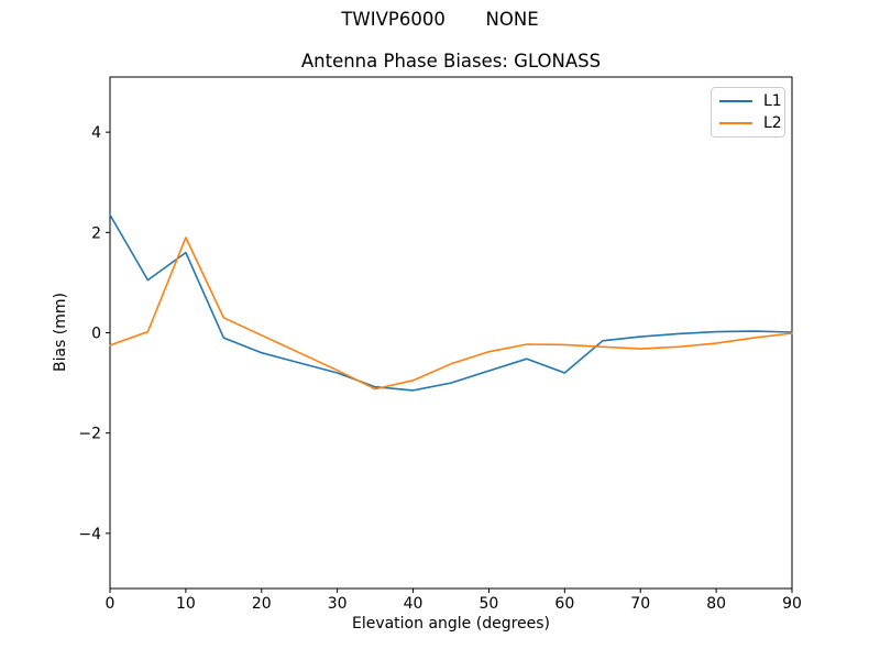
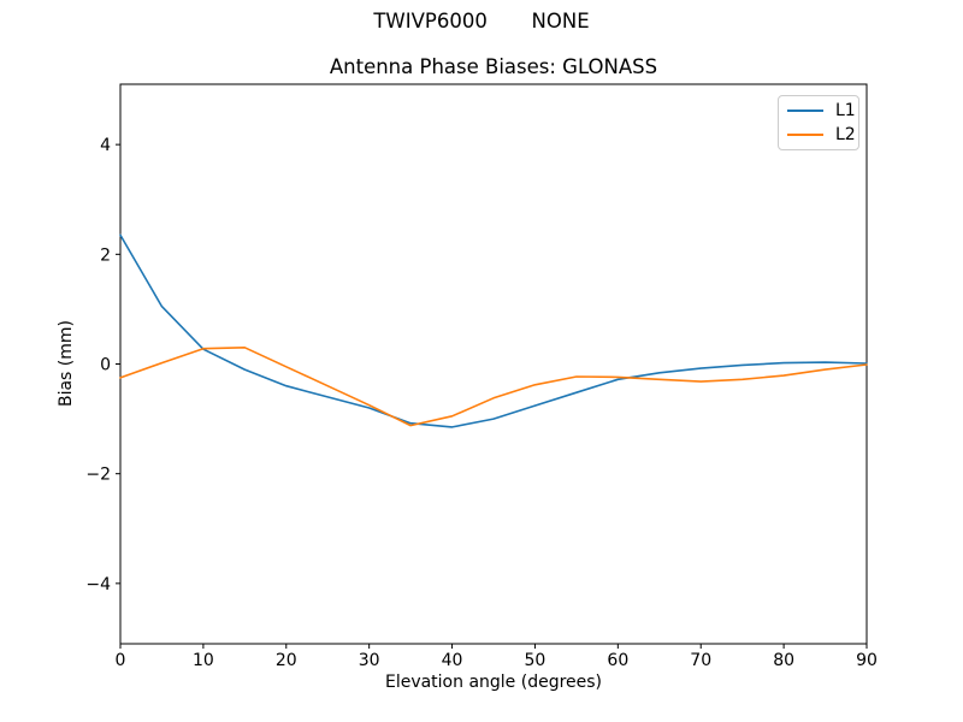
L1/10: 1.6 -> 0.3
L2/10: 1.9 -> 0.3
L1/60: -0.8 -> -0.3
